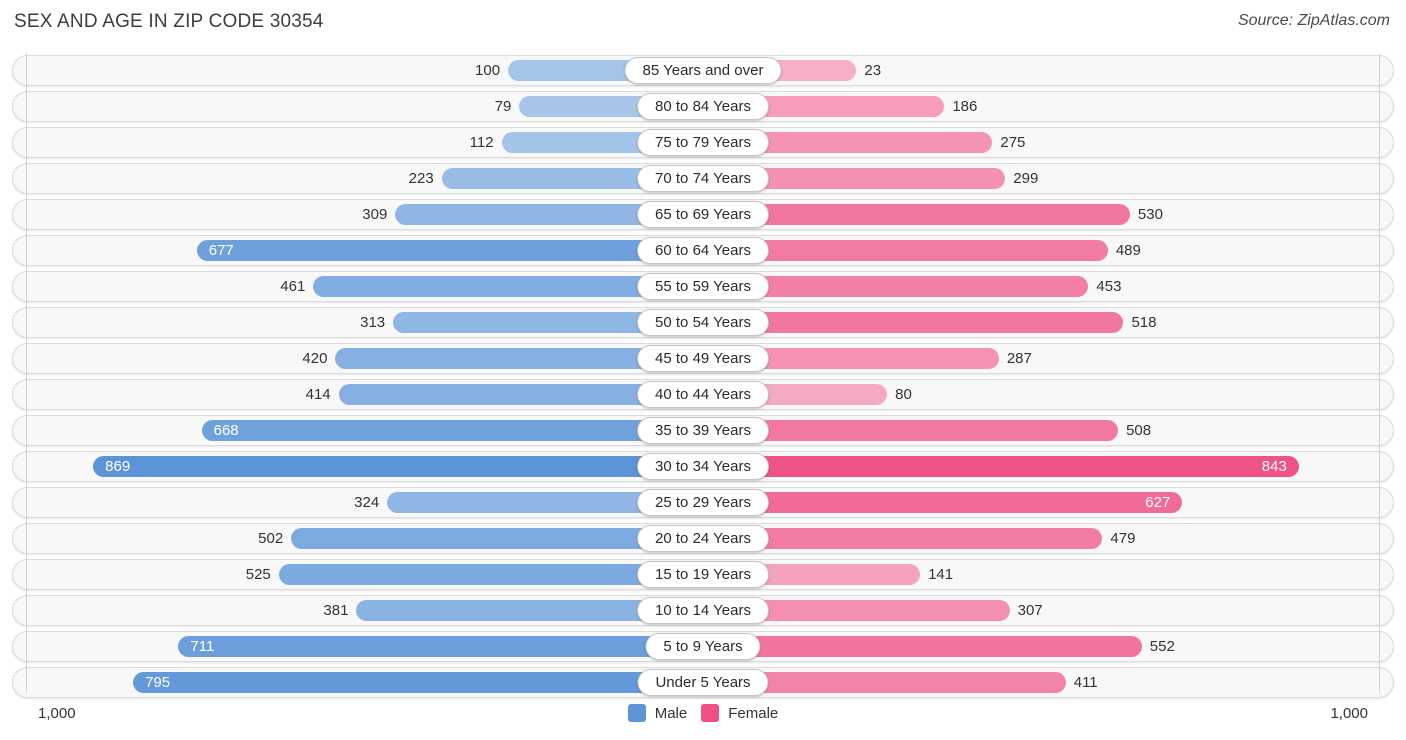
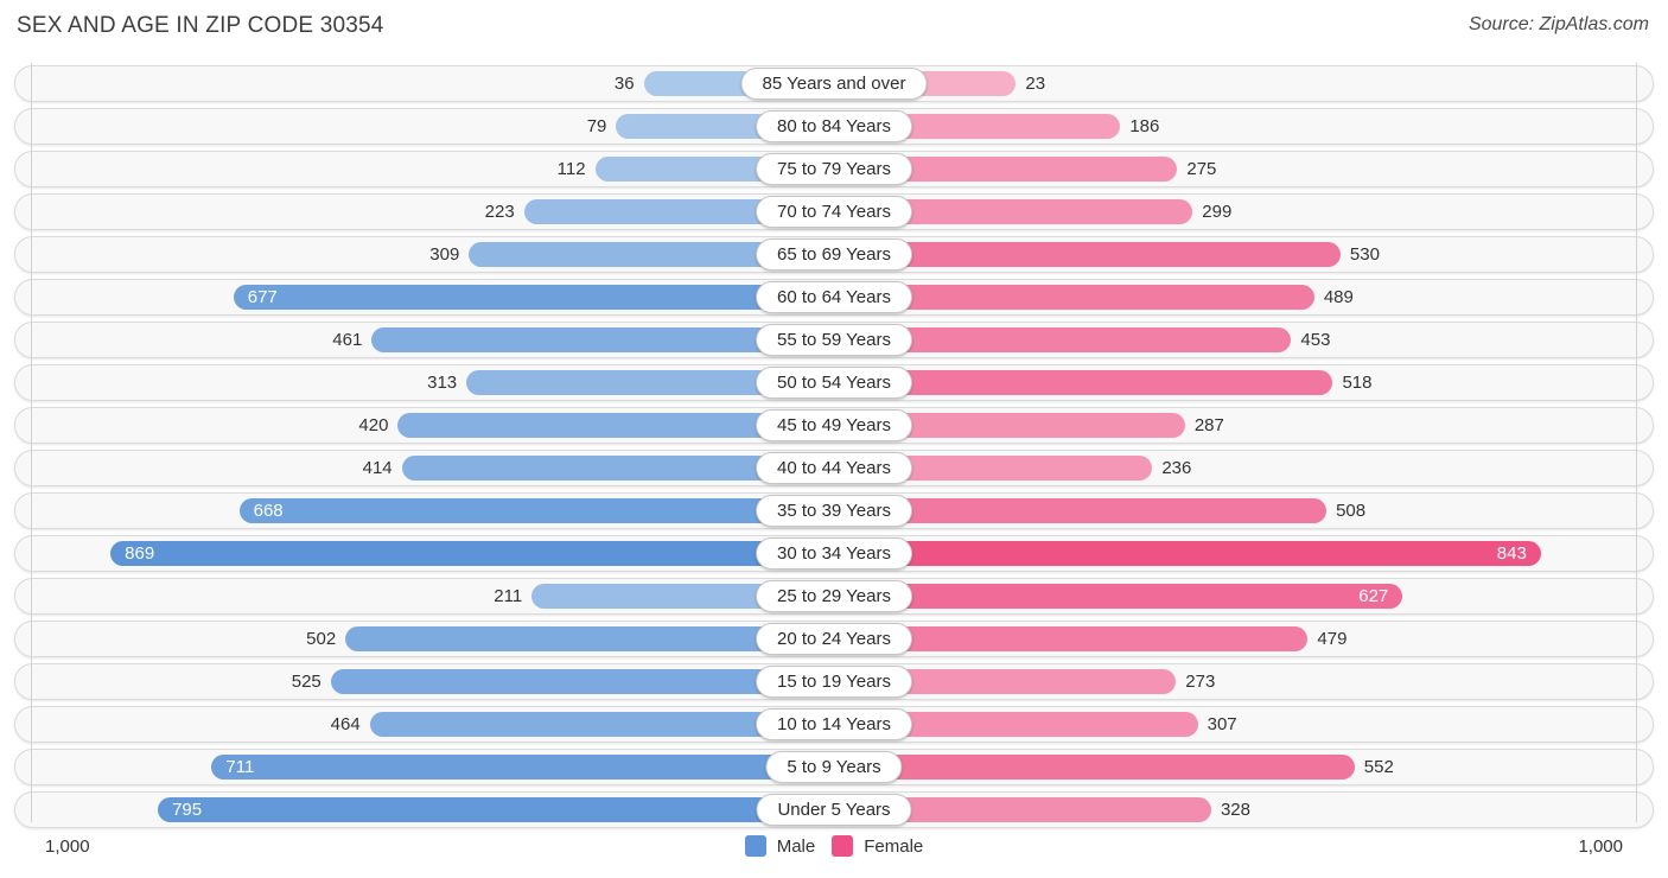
Male/85 Years and over: 100 -> 36
Female/40 to 44 Years: 80 -> 236
Male/25 to 29 Years: 324 -> 211
Female/15 to 19 Years: 141 -> 273
Male/10 to 14 Years: 381 -> 464
Female/Under 5 Years: 411 -> 328
